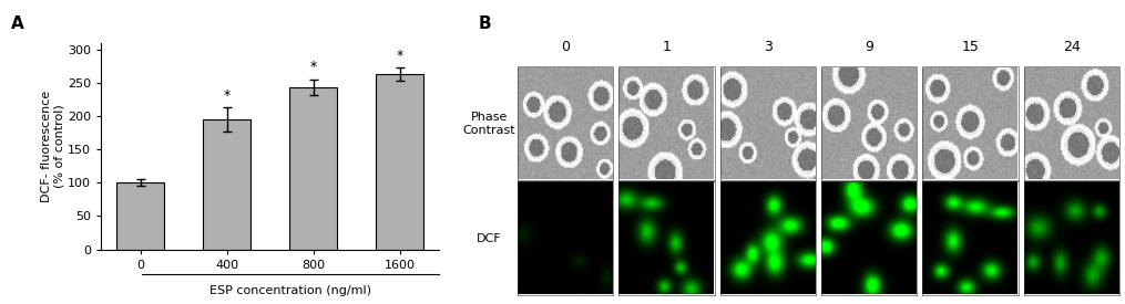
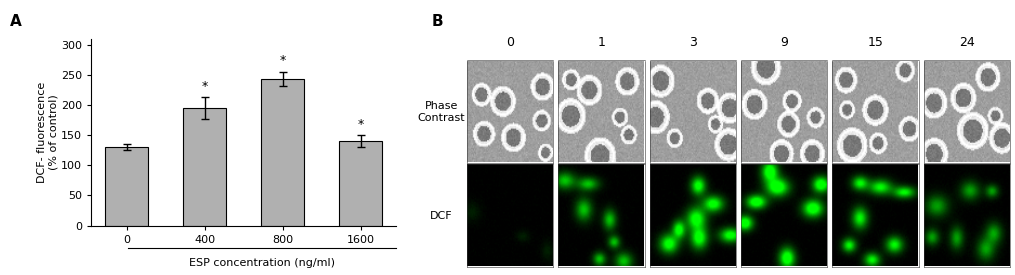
0: 100 -> 130
1600: 262 -> 140
